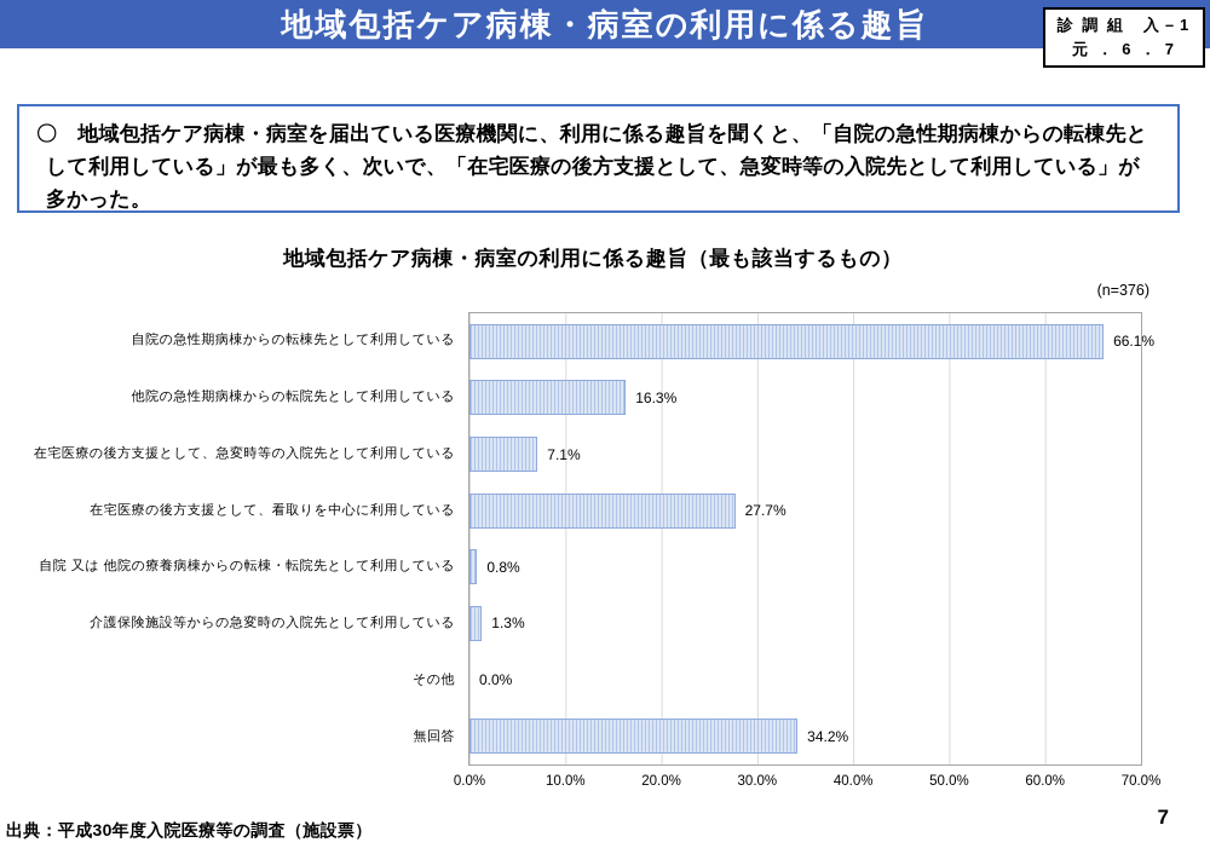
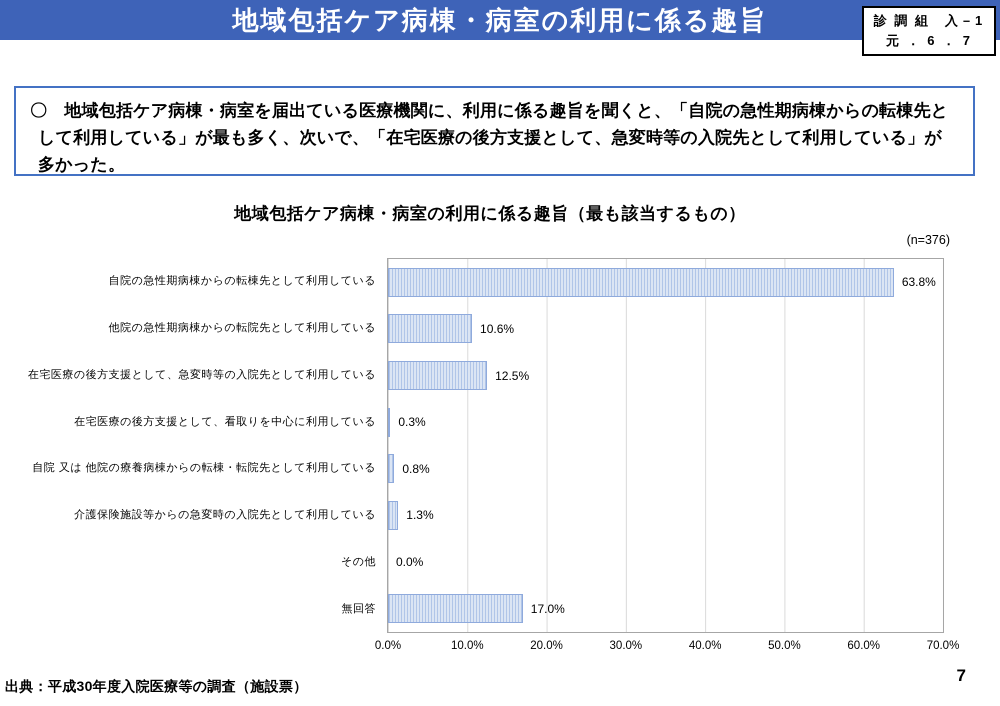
自院の急性期病棟からの転棟先として利用している: 66.1% -> 63.8%
他院の急性期病棟からの転院先として利用している: 16.3% -> 10.6%
在宅医療の後方支援として、急変時等の入院先として利用している: 7.1% -> 12.5%
在宅医療の後方支援として、看取りを中心に利用している: 27.7% -> 0.3%
無回答: 34.2% -> 17.0%
